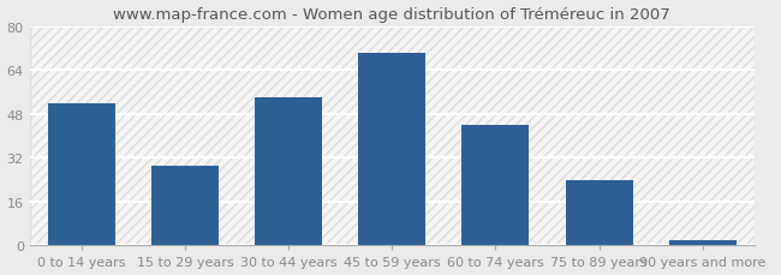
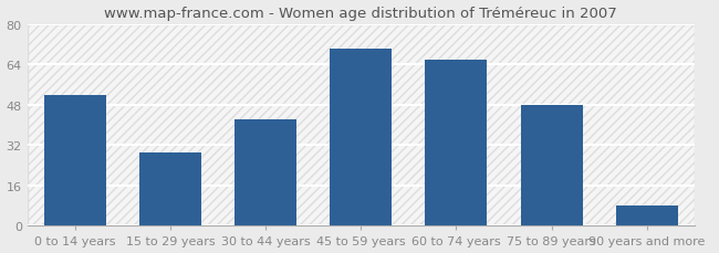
30 to 44 years: 54 -> 42
60 to 74 years: 44 -> 66
75 to 89 years: 24 -> 48
90 years and more: 2 -> 8
